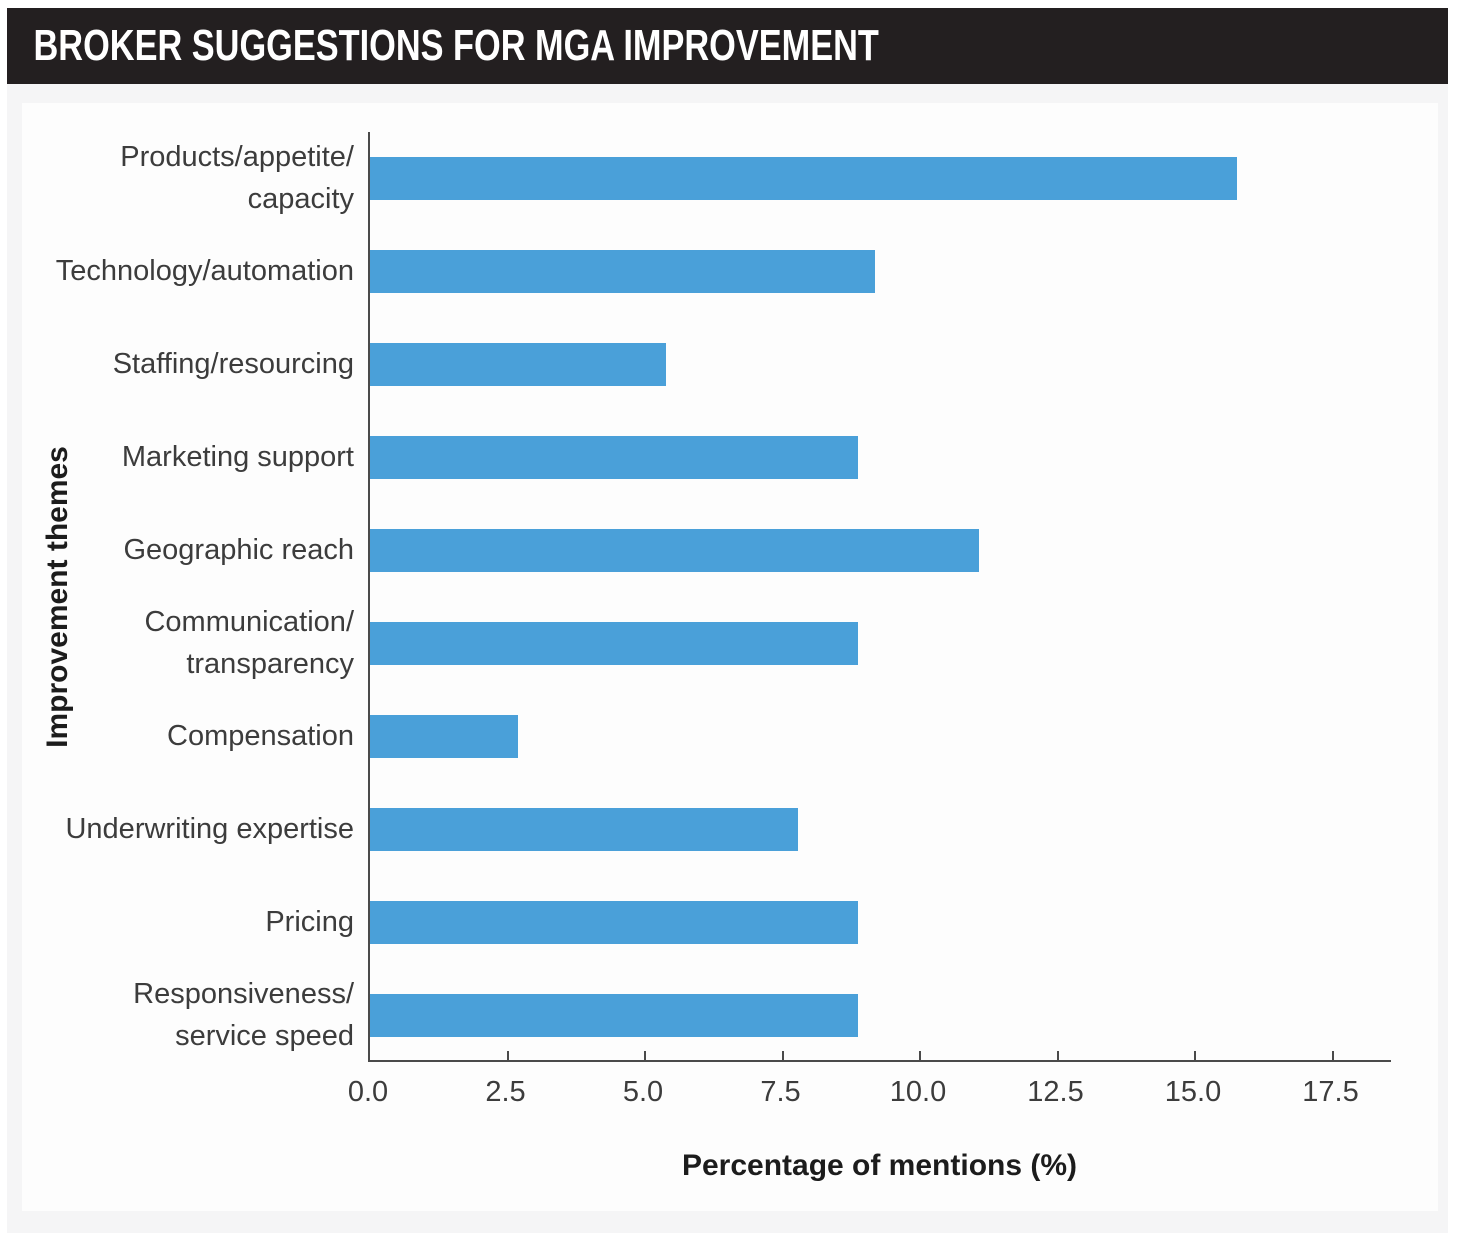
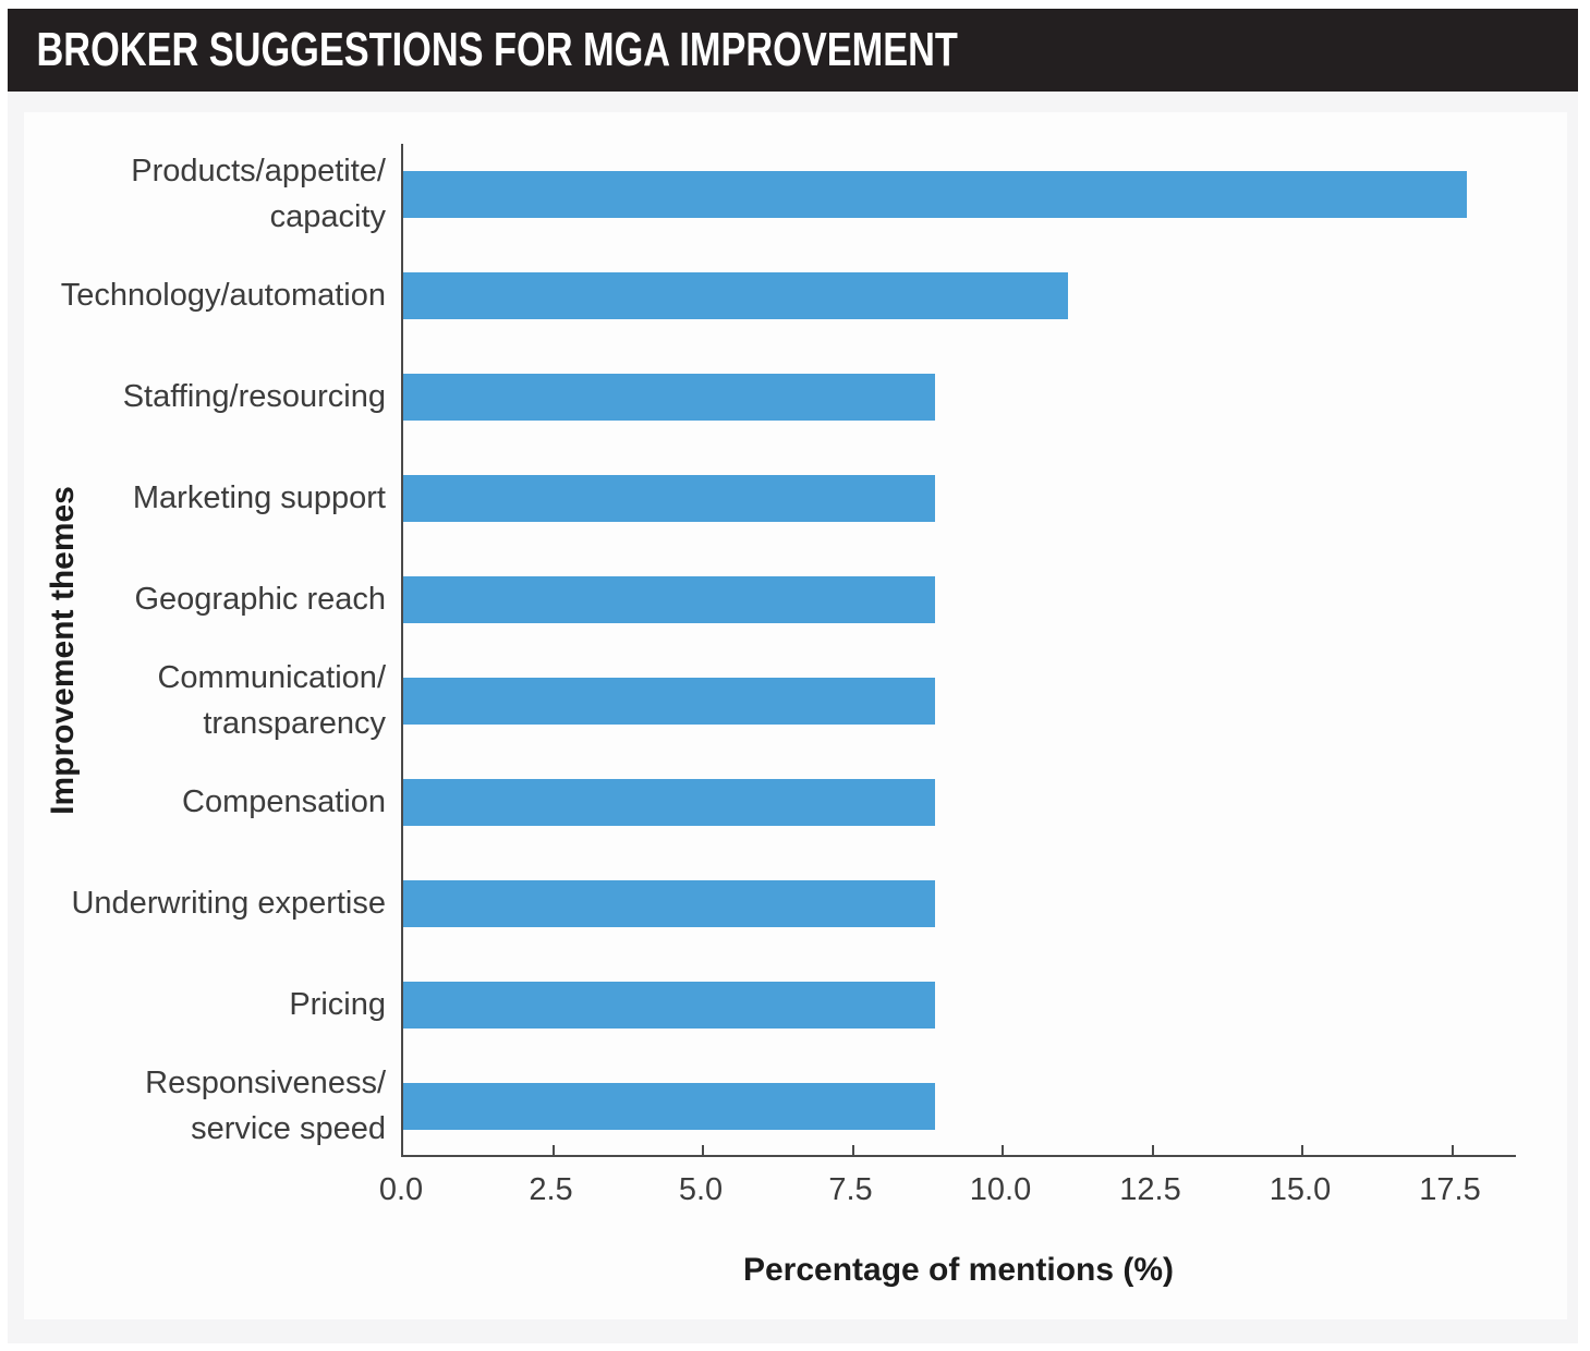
Products/appetite/ capacity: 15.8 -> 17.8
Technology/automation: 9.2 -> 11.1
Staffing/resourcing: 5.4 -> 8.9
Geographic reach: 11.1 -> 8.9
Compensation: 2.7 -> 8.9
Underwriting expertise: 7.8 -> 8.9
